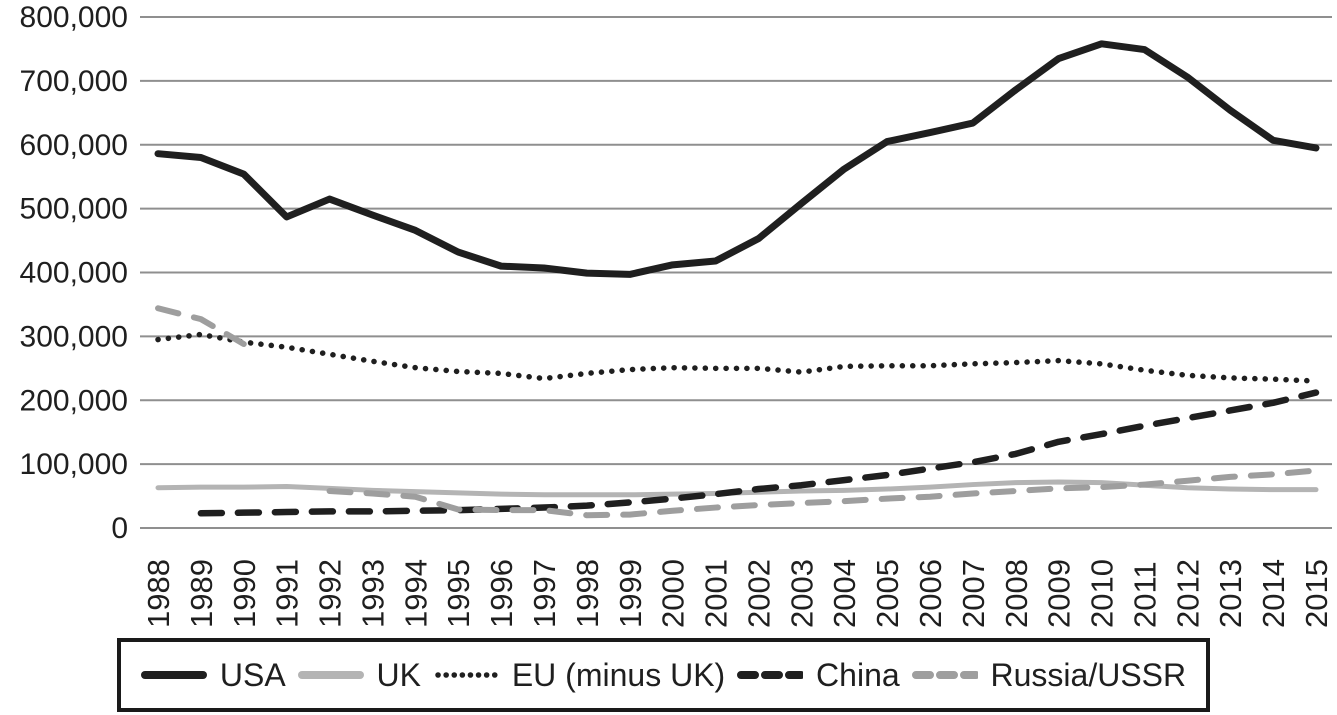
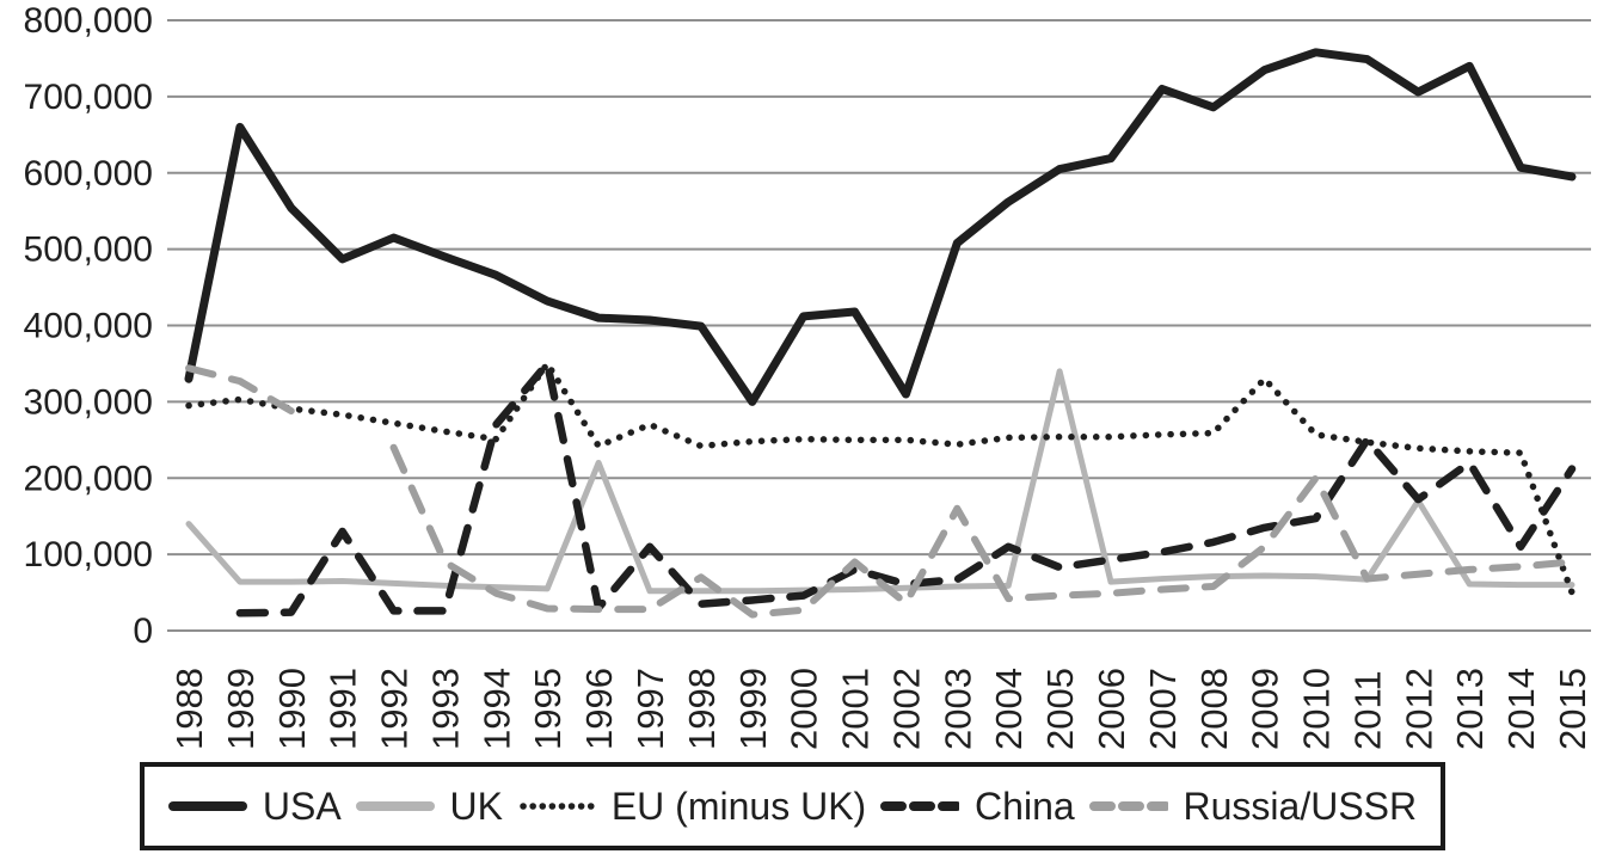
USA/1988: 590000 -> 330000
UK/1988: 60000 -> 140000
USA/1989: 580000 -> 660000
China/1991: 20000 -> 130000
Russia/USSR/1992: 60000 -> 240000
Russia/USSR/1993: 50000 -> 90000
China/1994: 30000 -> 270000
EU (minus UK)/1995: 240000 -> 350000
China/1995: 30000 -> 350000
UK/1996: 50000 -> 220000
EU (minus UK)/1997: 230000 -> 270000
China/1997: 30000 -> 110000
Russia/USSR/1998: 20000 -> 70000
USA/1999: 400000 -> 300000
China/2001: 50000 -> 80000
Russia/USSR/2001: 30000 -> 90000
USA/2002: 450000 -> 310000
Russia/USSR/2003: 40000 -> 160000
China/2004: 80000 -> 110000
UK/2005: 60000 -> 340000
USA/2007: 630000 -> 710000
EU (minus UK)/2009: 260000 -> 330000
Russia/USSR/2009: 60000 -> 110000
Russia/USSR/2010: 60000 -> 200000
China/2011: 160000 -> 250000
UK/2012: 60000 -> 170000
USA/2013: 650000 -> 740000
China/2013: 180000 -> 220000
China/2014: 200000 -> 110000
EU (minus UK)/2015: 230000 -> 50000
